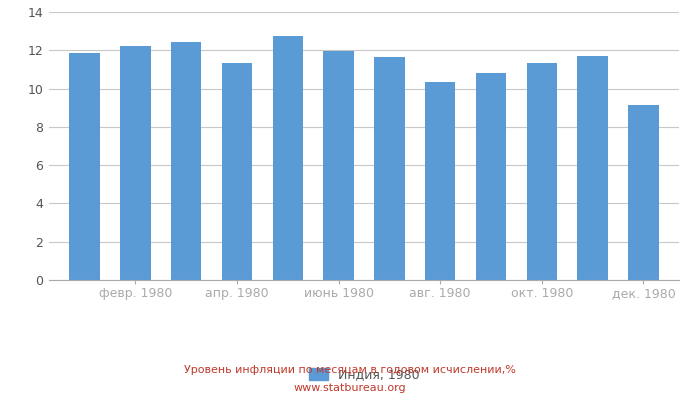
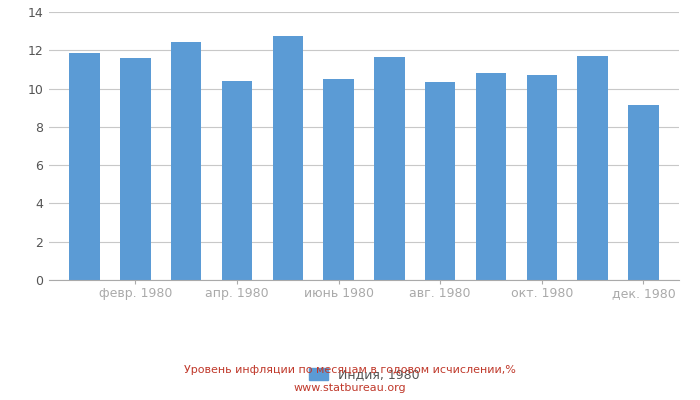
февр. 1980: 12.2 -> 11.6
апр. 1980: 11.3 -> 10.4
июнь 1980: 12.0 -> 10.5
окт. 1980: 11.3 -> 10.7
